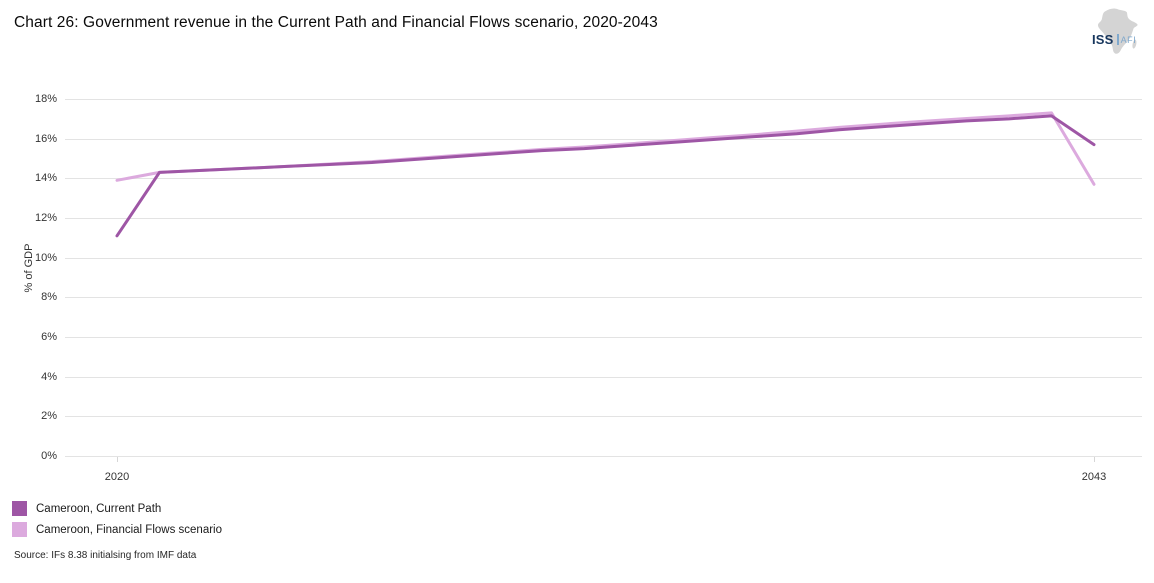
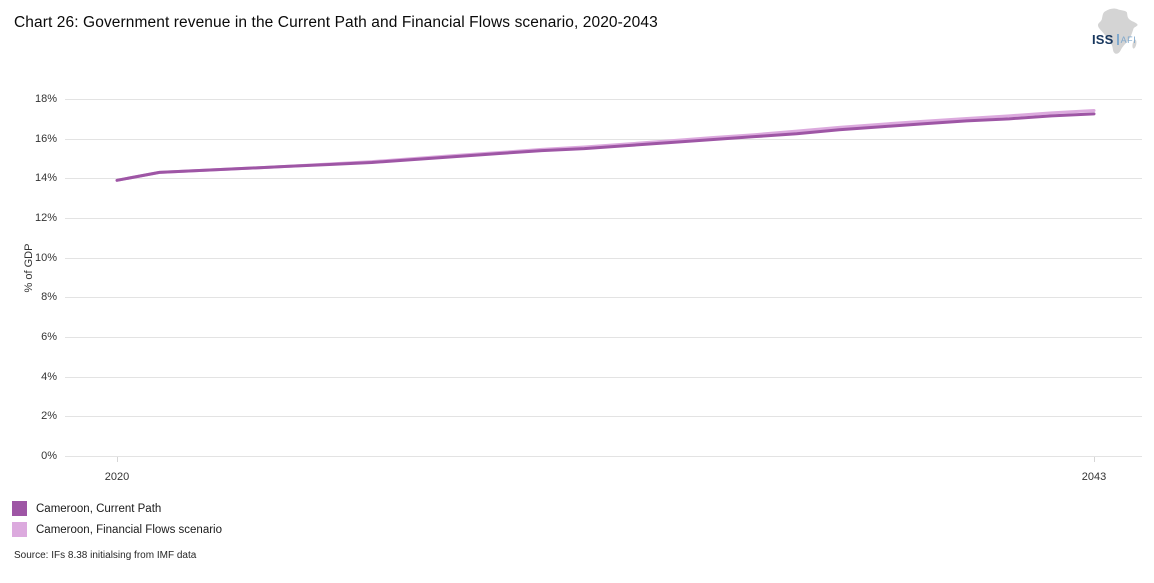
Cameroon, Current Path/2020: 11.1% -> 13.9%
Cameroon, Current Path/2043: 15.7% -> 17.2%
Cameroon, Financial Flows scenario/2043: 13.7% -> 17.4%
